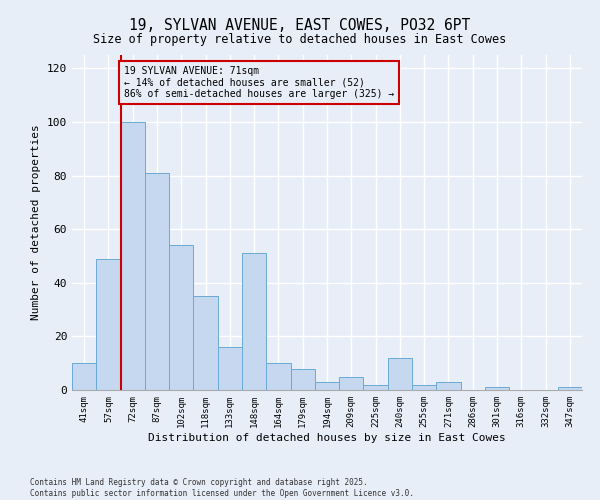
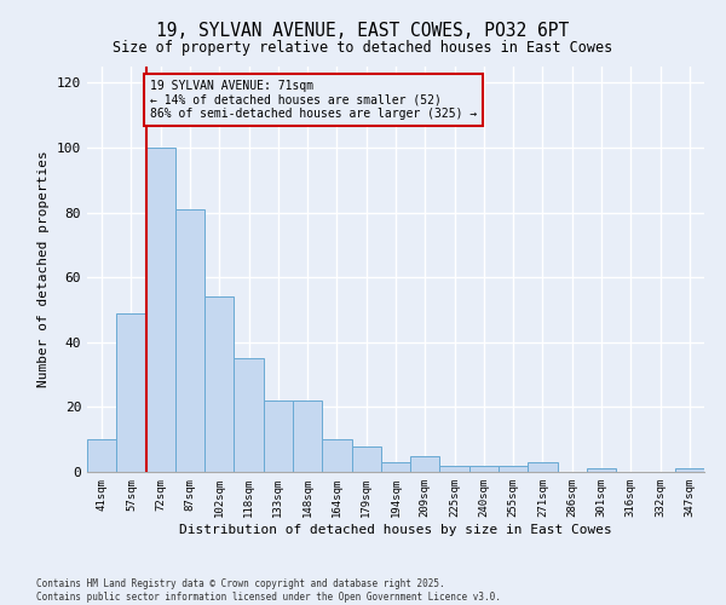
133sqm: 16 -> 22
148sqm: 51 -> 22
240sqm: 12 -> 2
